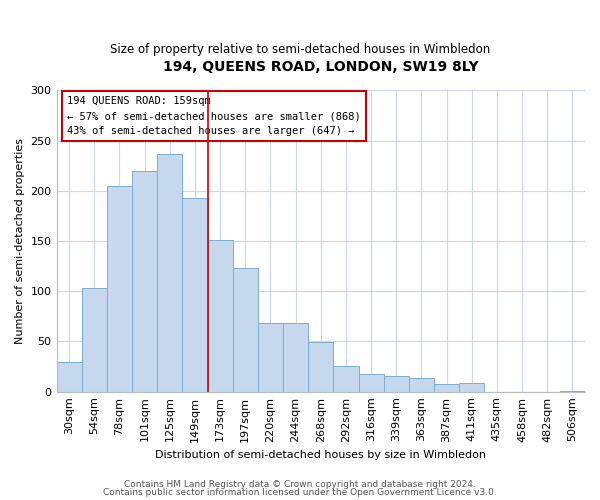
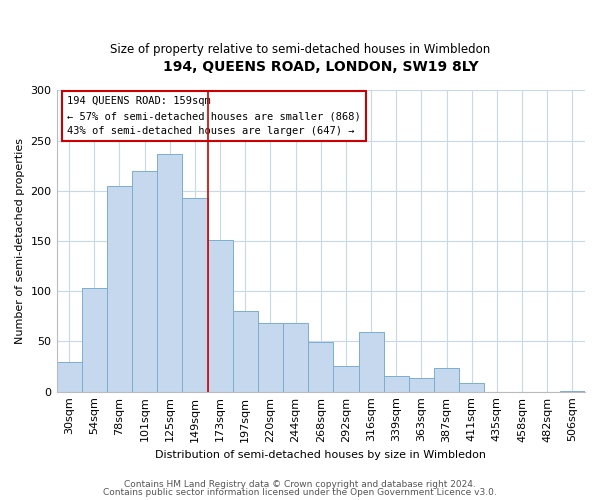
197sqm: 123 -> 80
316sqm: 18 -> 59
387sqm: 8 -> 24
